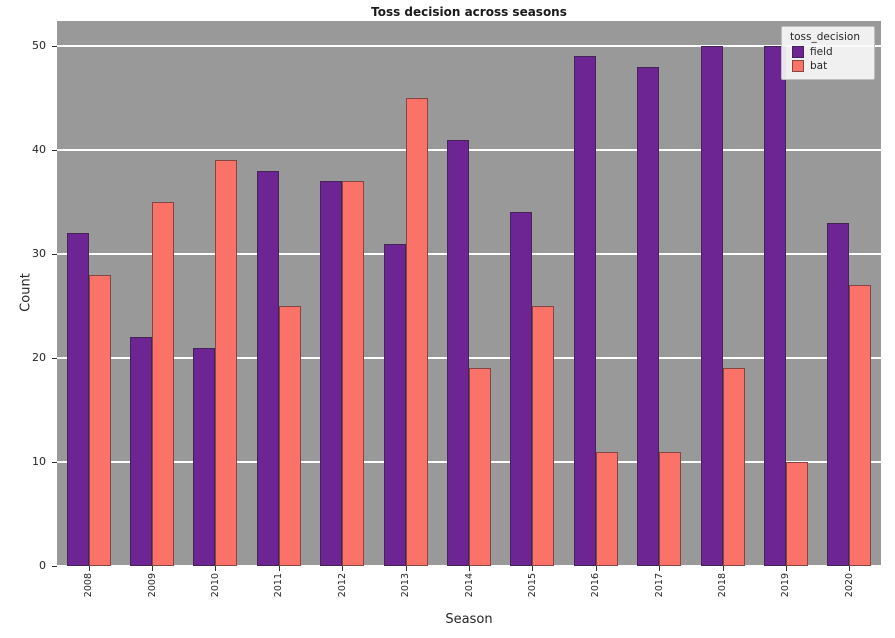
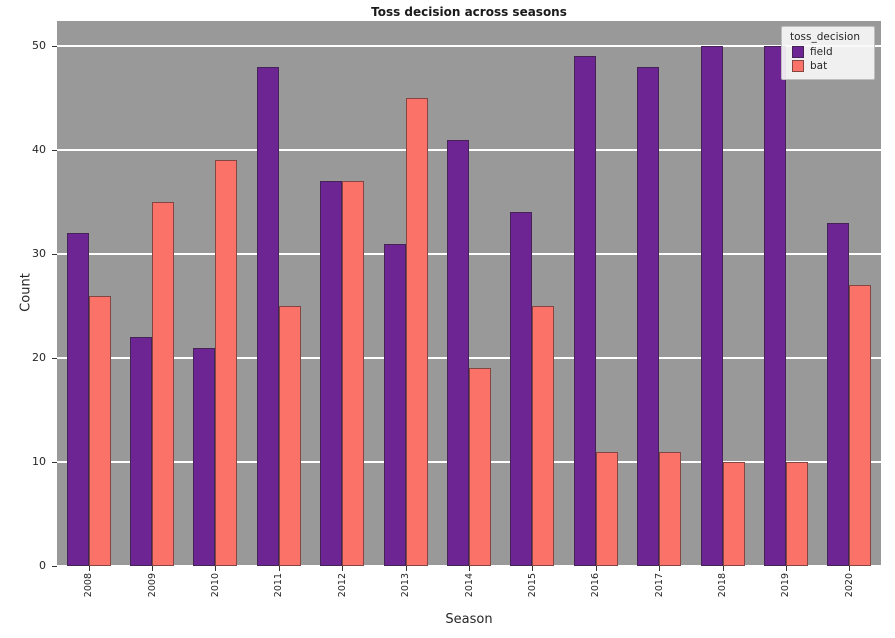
bat/2008: 28 -> 26
field/2011: 38 -> 48
bat/2018: 19 -> 10
